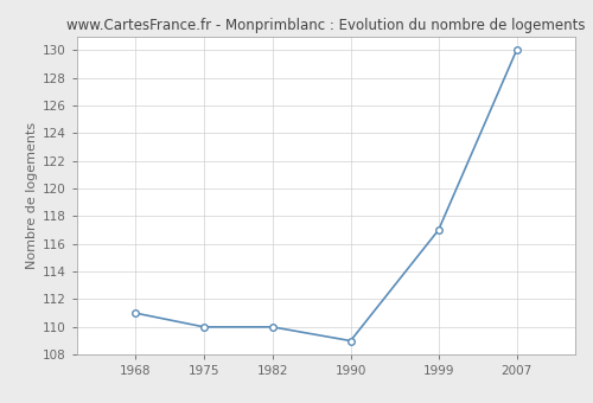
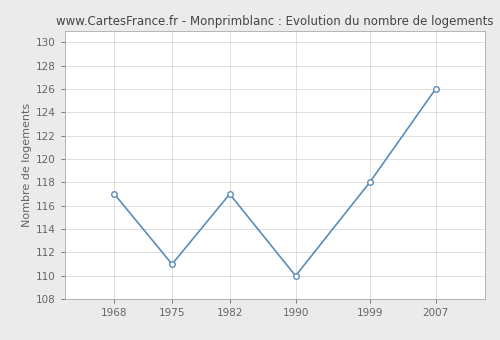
1968: 111 -> 117
1975: 110 -> 111
1982: 110 -> 117
1990: 109 -> 110
1999: 117 -> 118
2007: 130 -> 126
